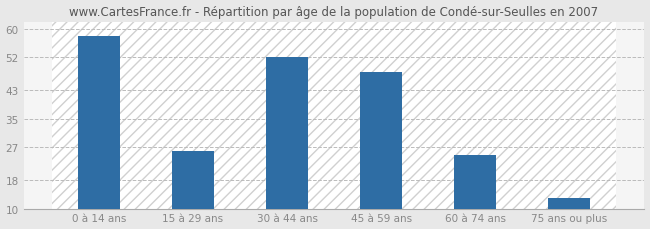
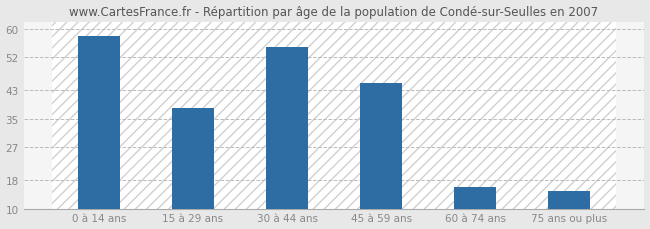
15 à 29 ans: 26 -> 38
30 à 44 ans: 52 -> 55
45 à 59 ans: 48 -> 45
60 à 74 ans: 25 -> 16
75 ans ou plus: 13 -> 15
